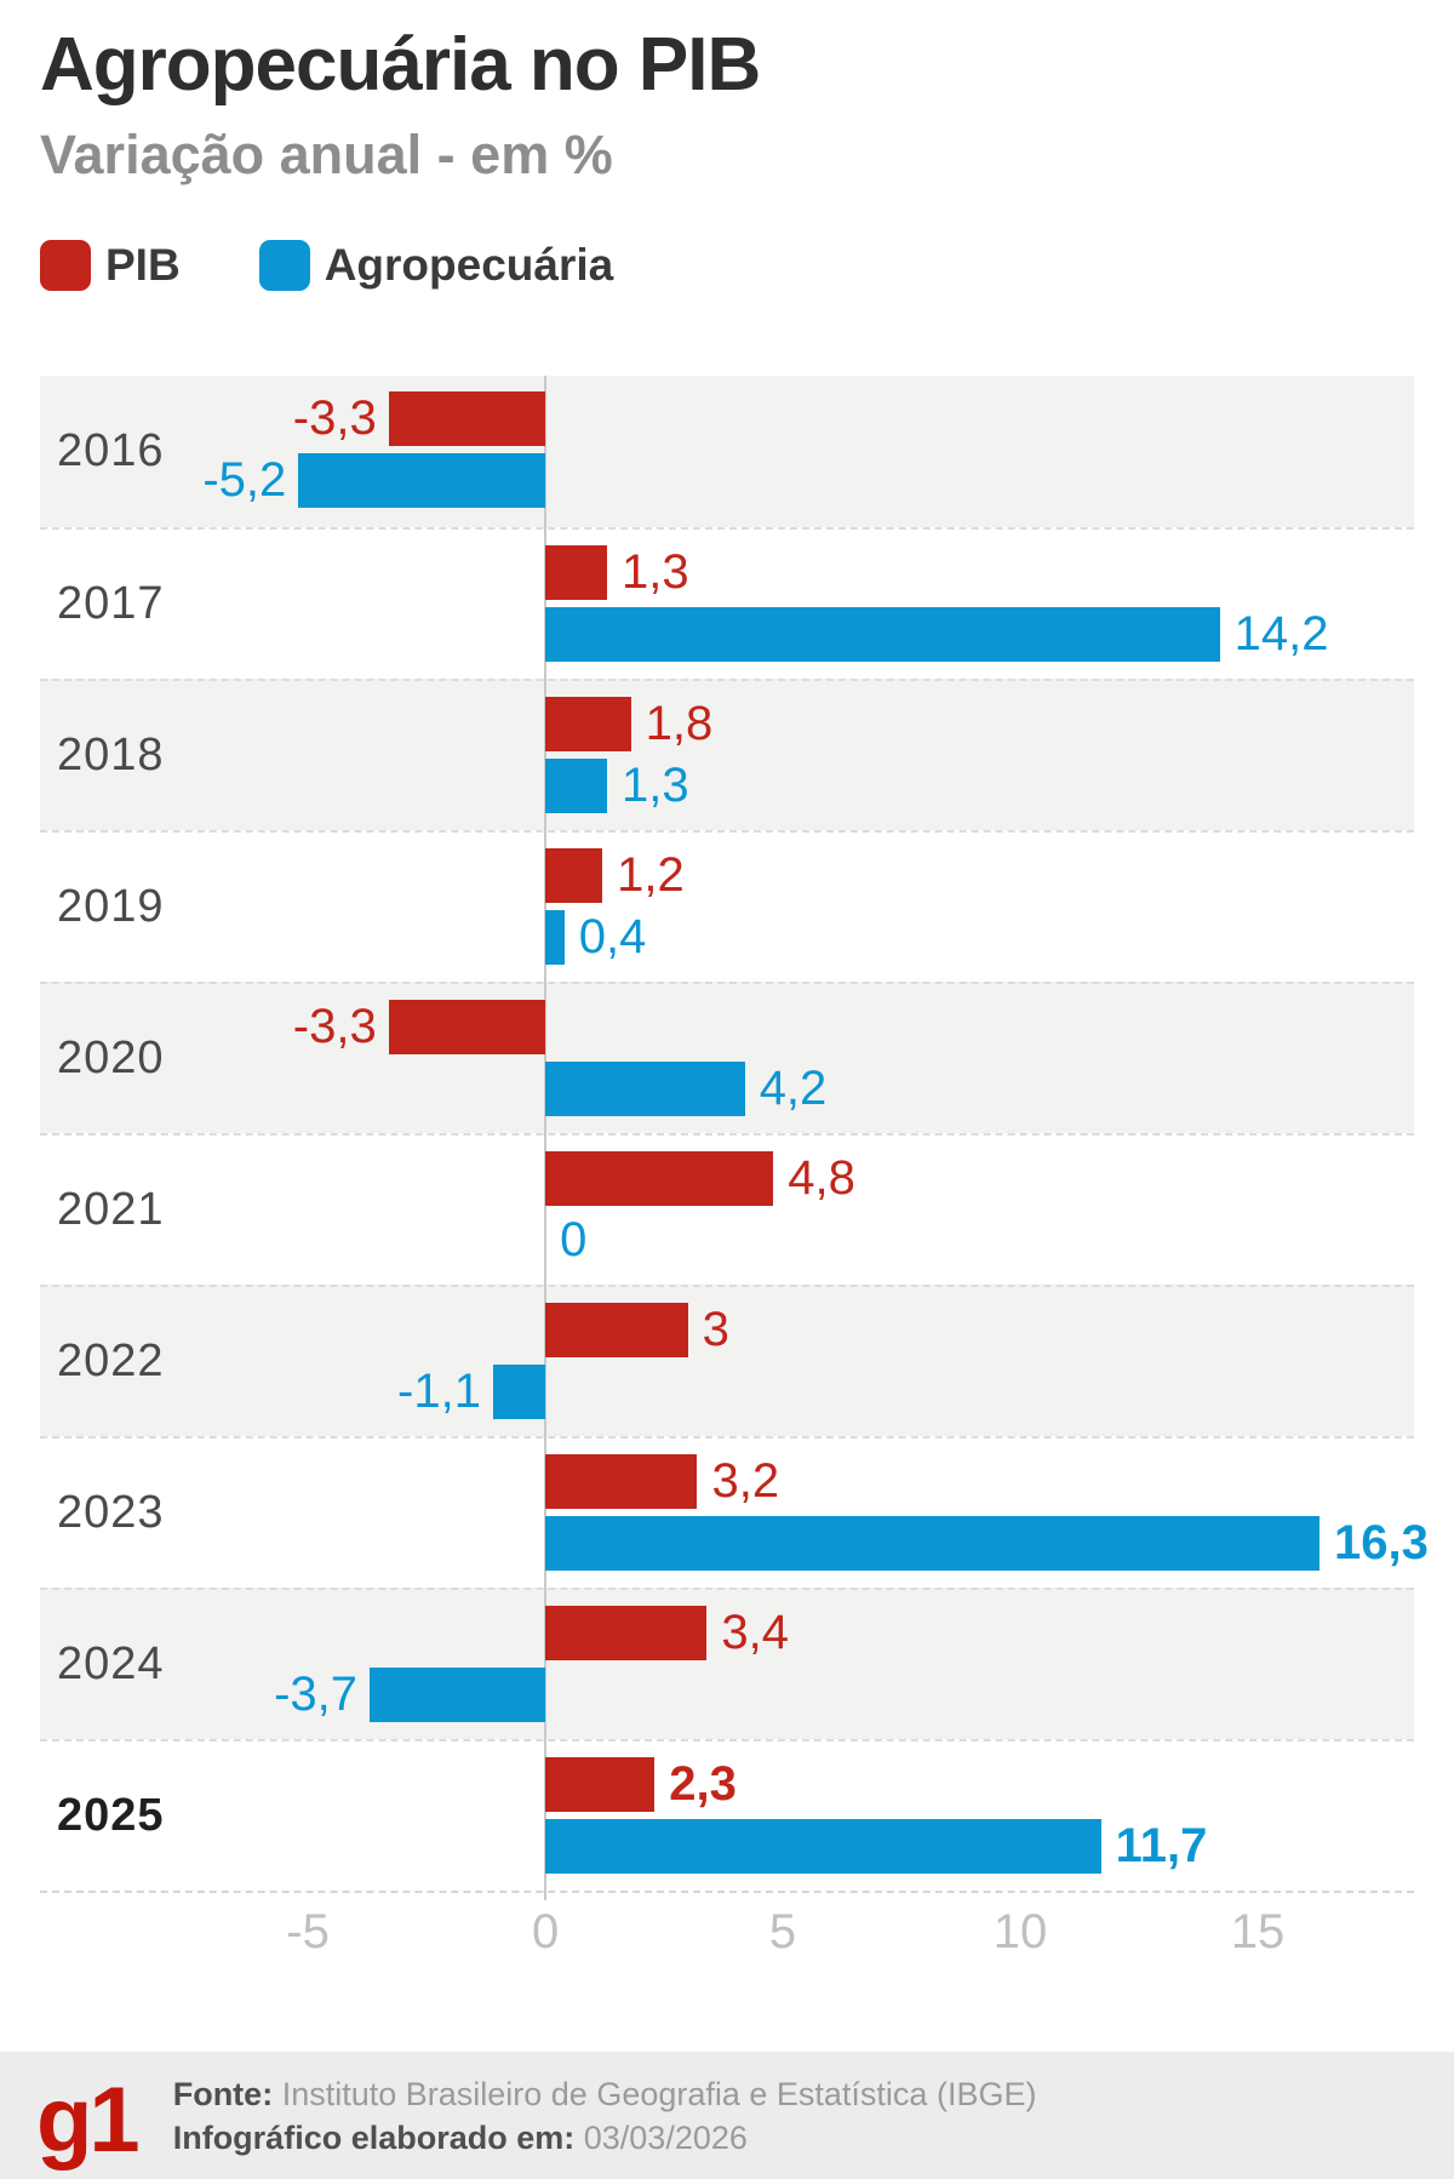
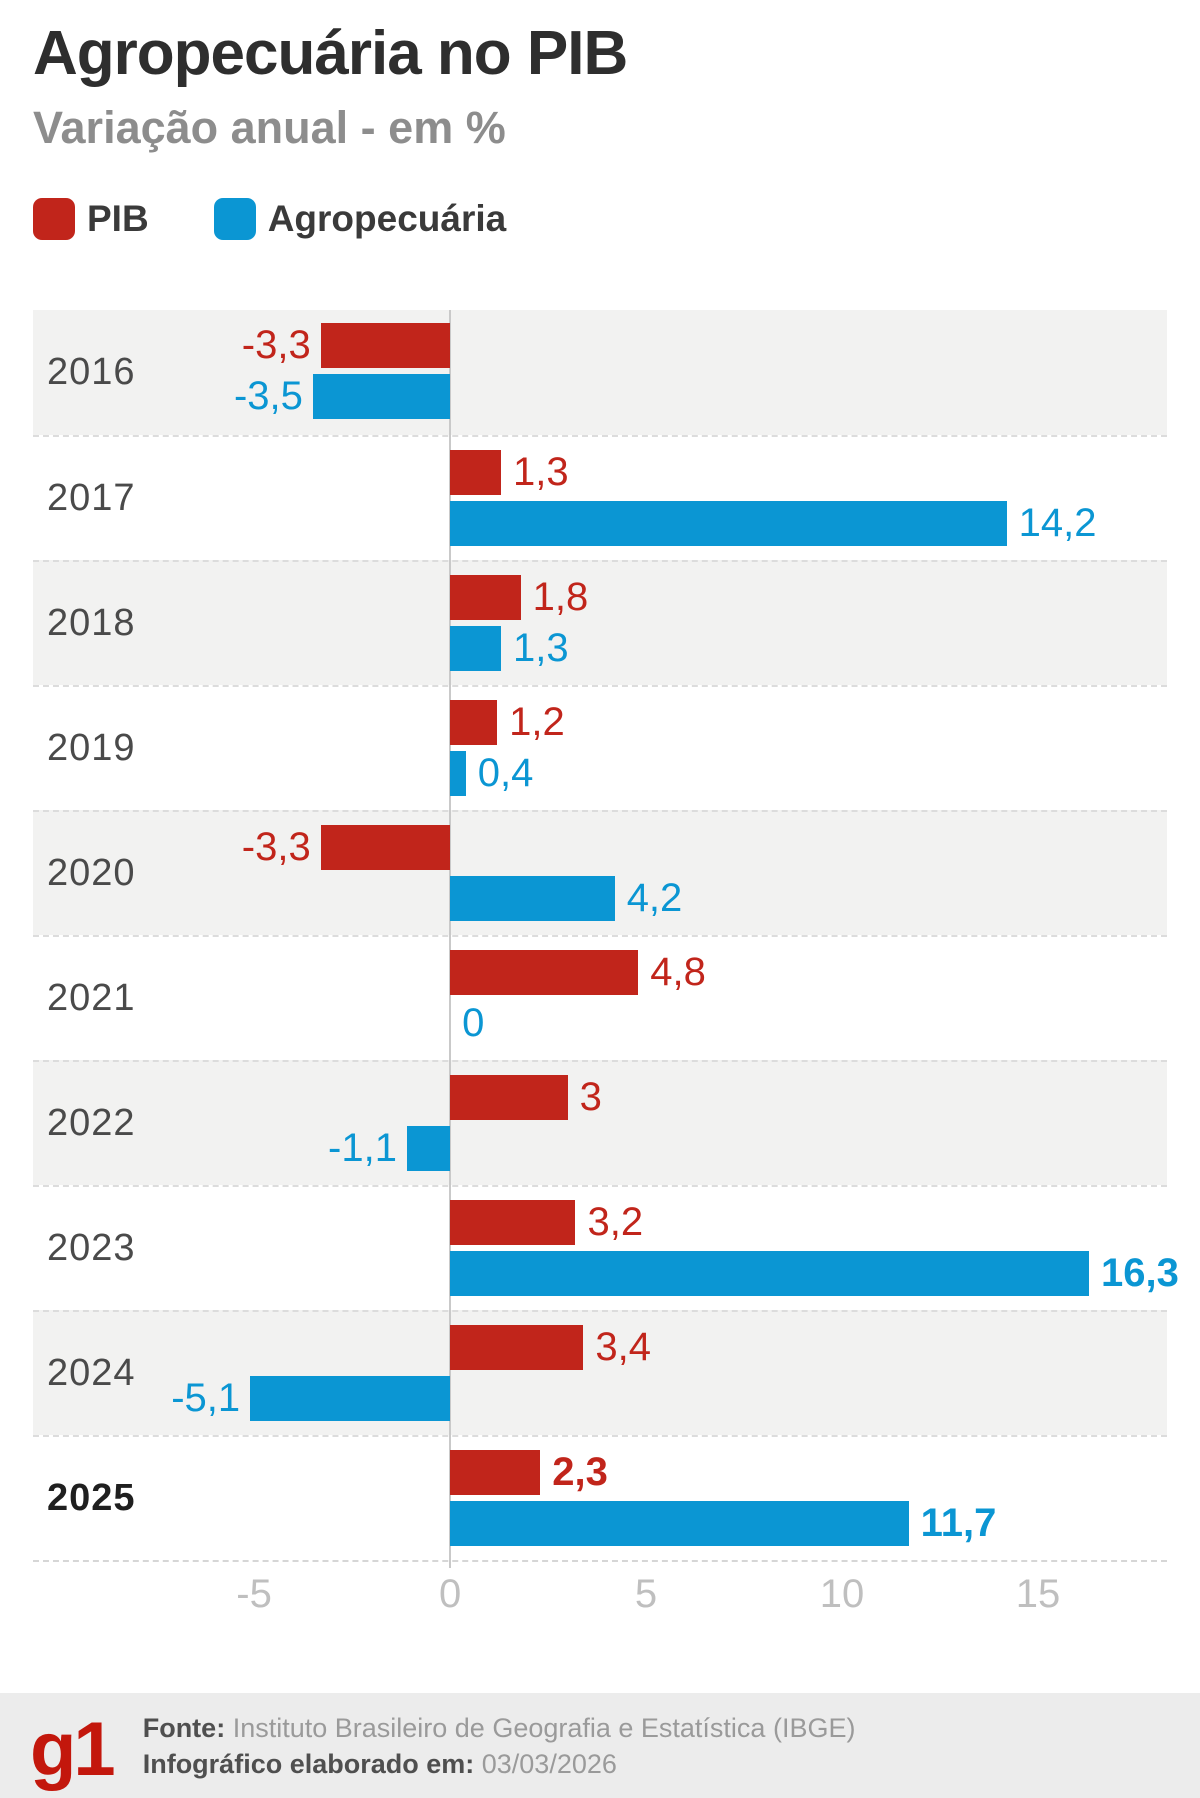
Agropecuária/2016: -5,2 -> -3,5
Agropecuária/2024: -3,7 -> -5,1
